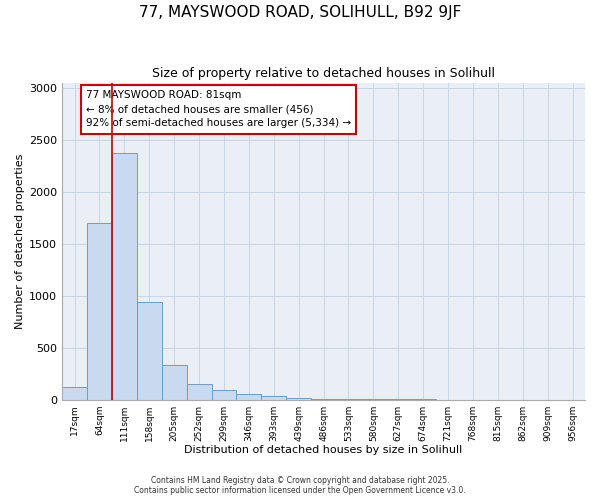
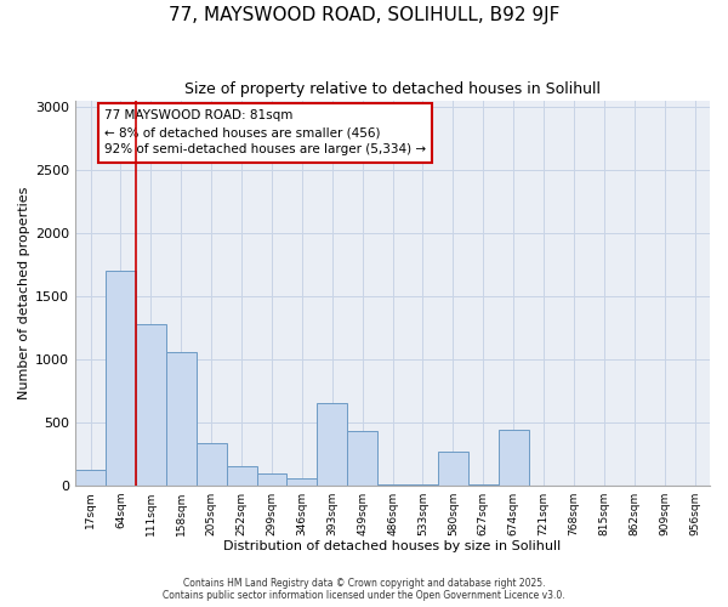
111sqm: 2380 -> 1280
158sqm: 940 -> 1060
393sqm: 40 -> 650
439sqm: 20 -> 430
580sqm: 0 -> 270
674sqm: 0 -> 440
